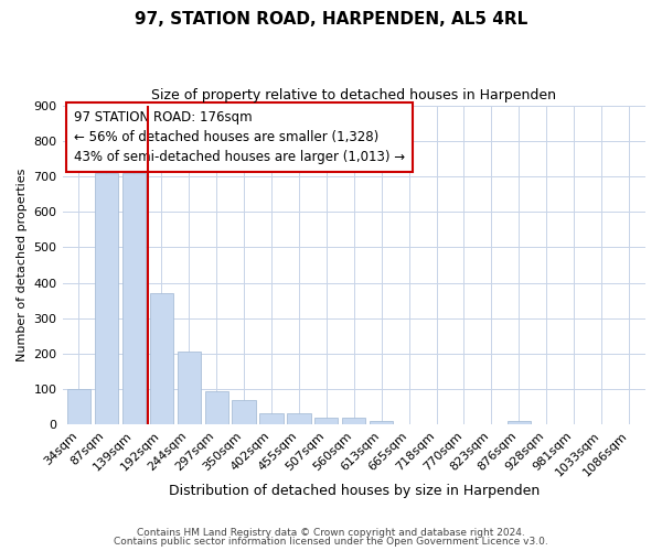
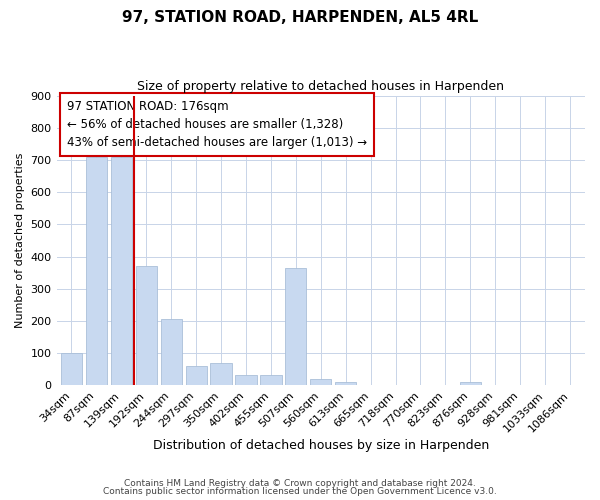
297sqm: 93 -> 60
507sqm: 20 -> 365
